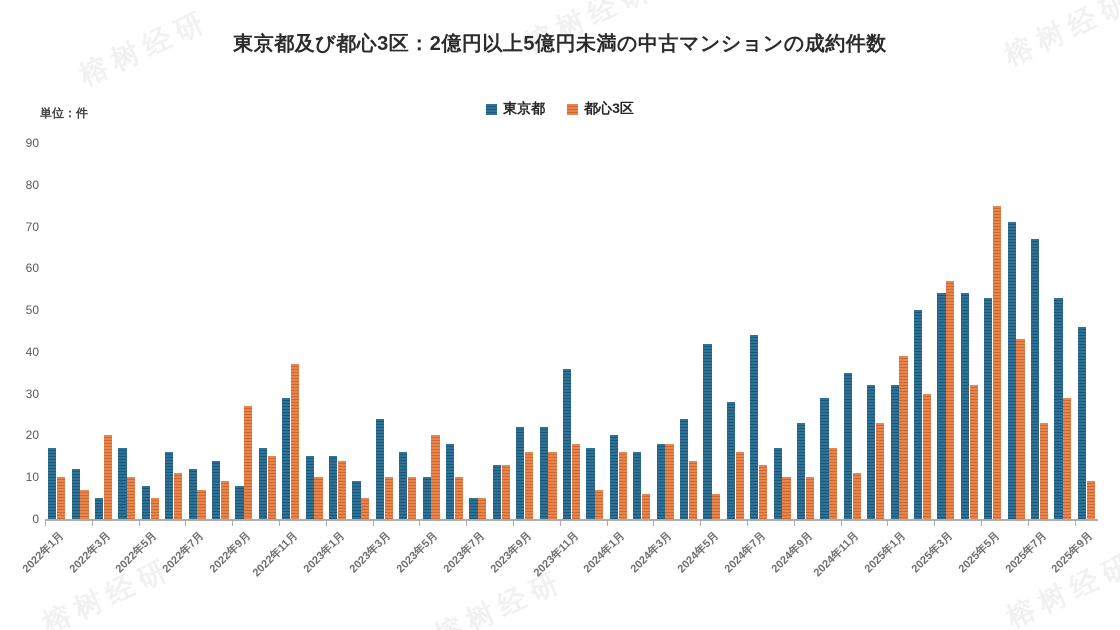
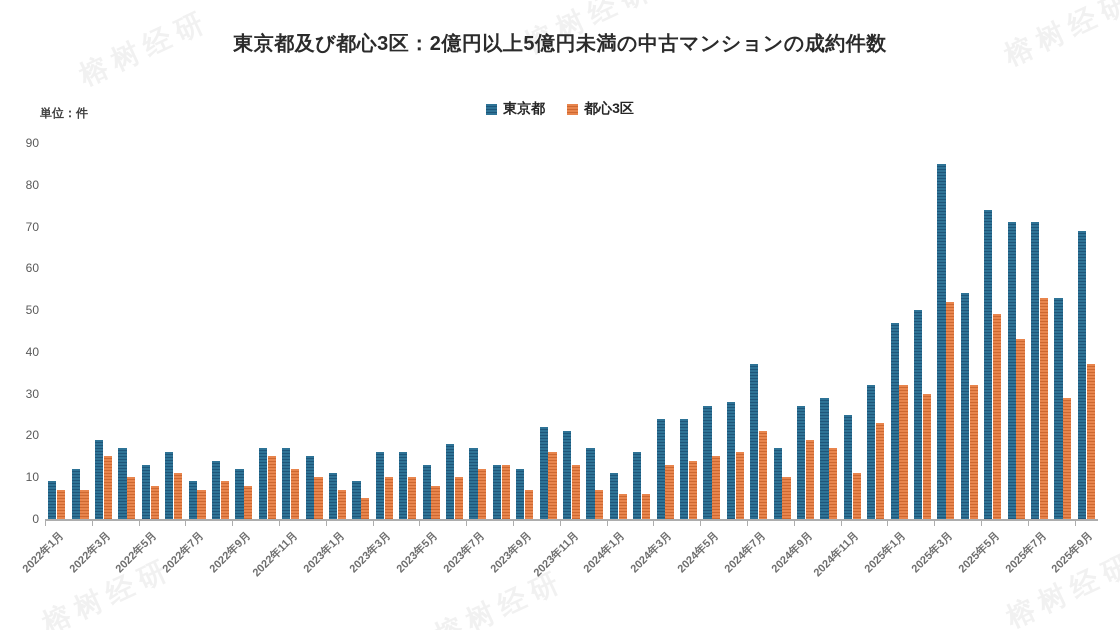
東京都/2022年1月: 17 -> 9
都心3区/2022年1月: 10 -> 7
東京都/2022年3月: 5 -> 19
都心3区/2022年3月: 20 -> 15
東京都/2022年5月: 8 -> 13
都心3区/2022年5月: 5 -> 8
東京都/2022年7月: 12 -> 9
東京都/2022年9月: 8 -> 12
都心3区/2022年9月: 27 -> 8
東京都/2022年11月: 29 -> 17
都心3区/2022年11月: 37 -> 12
東京都/2023年1月: 15 -> 11
都心3区/2023年1月: 14 -> 7
東京都/2023年3月: 24 -> 16
東京都/2023年5月: 10 -> 13
都心3区/2023年5月: 20 -> 8
東京都/2023年7月: 5 -> 17
都心3区/2023年7月: 5 -> 12
東京都/2023年9月: 22 -> 12
都心3区/2023年9月: 16 -> 7
東京都/2023年11月: 36 -> 21
都心3区/2023年11月: 18 -> 13
東京都/2024年1月: 20 -> 11
都心3区/2024年1月: 16 -> 6
東京都/2024年3月: 18 -> 24
都心3区/2024年3月: 18 -> 13
東京都/2024年5月: 42 -> 27
都心3区/2024年5月: 6 -> 15
東京都/2024年7月: 44 -> 37
都心3区/2024年7月: 13 -> 21
東京都/2024年9月: 23 -> 27
都心3区/2024年9月: 10 -> 19
東京都/2024年11月: 35 -> 25
東京都/2025年1月: 32 -> 47
都心3区/2025年1月: 39 -> 32
東京都/2025年3月: 54 -> 85
都心3区/2025年3月: 57 -> 52
東京都/2025年5月: 53 -> 74
都心3区/2025年5月: 75 -> 49
東京都/2025年7月: 67 -> 71
都心3区/2025年7月: 23 -> 53
東京都/2025年9月: 46 -> 69
都心3区/2025年9月: 9 -> 37
